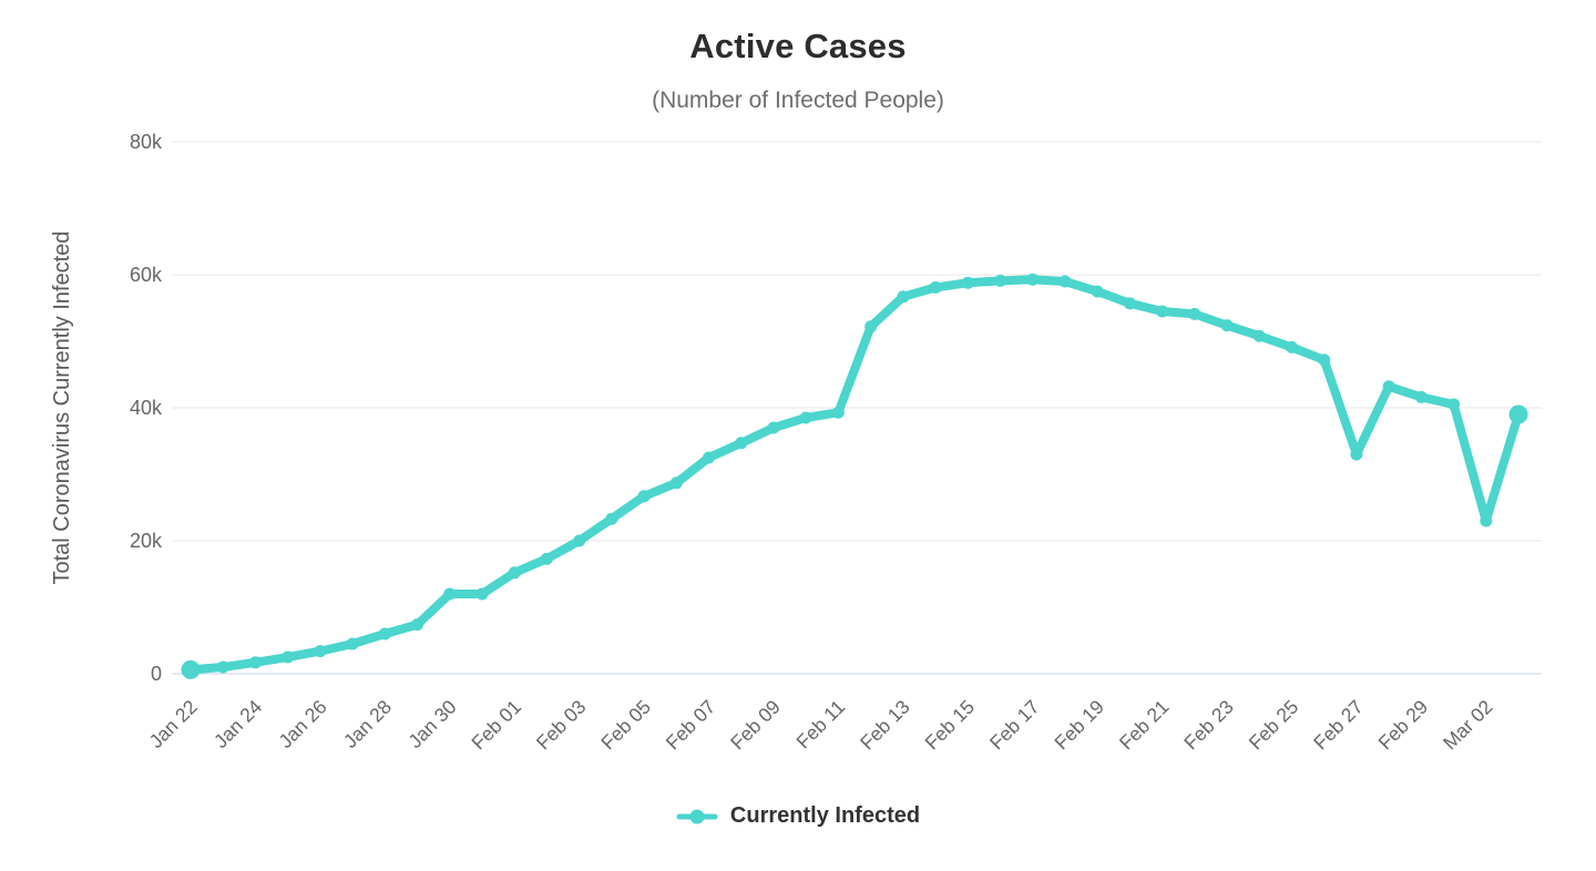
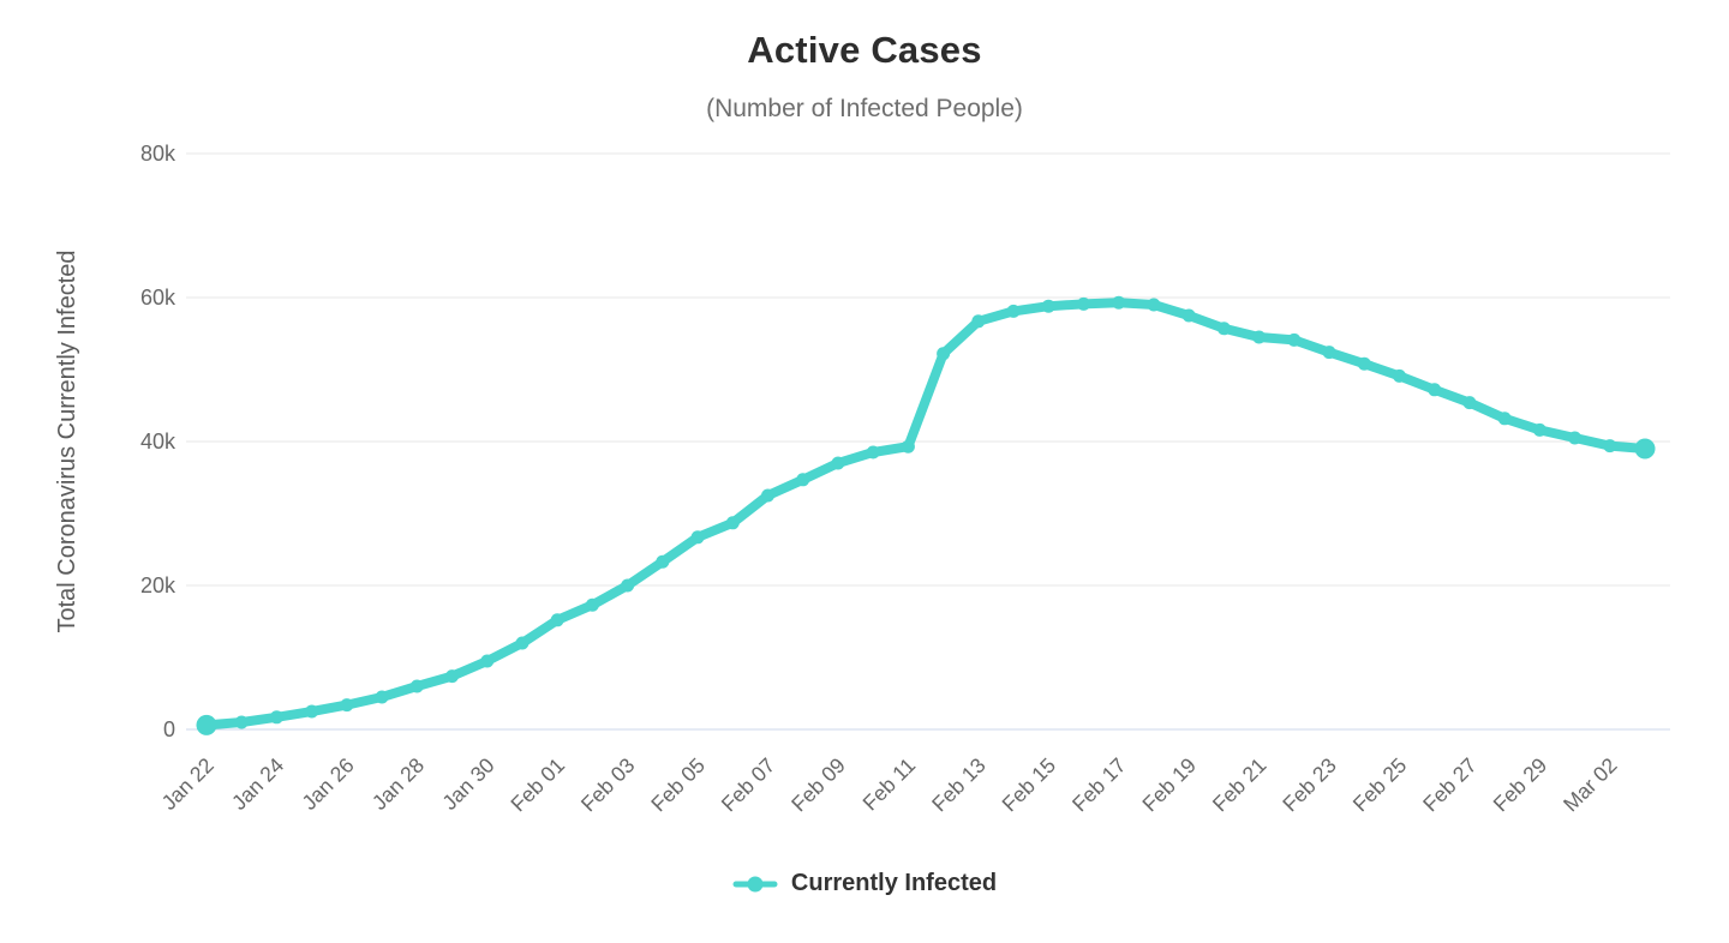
Jan 30: 12k -> 10k
Feb 27: 33k -> 45k
Mar 02: 23k -> 39k
